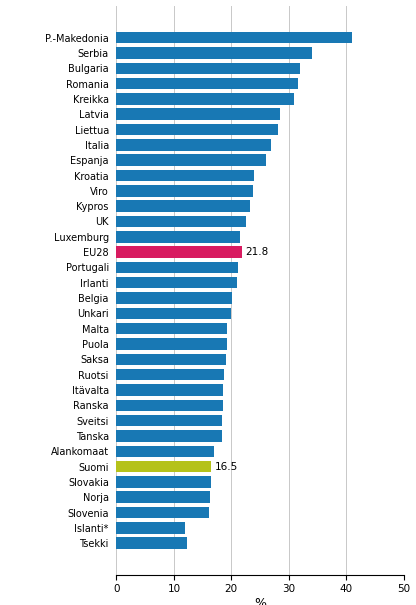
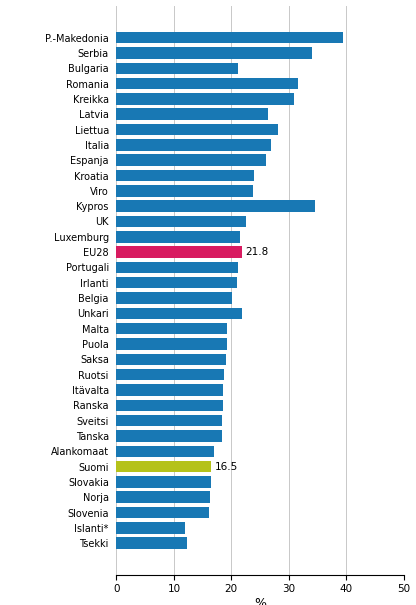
P.-Makedonia: 41.0 -> 39.4
Bulgaria: 32.0 -> 21.2
Latvia: 28.5 -> 26.4
Kypros: 23.3 -> 34.6
Unkari: 19.9 -> 21.8
